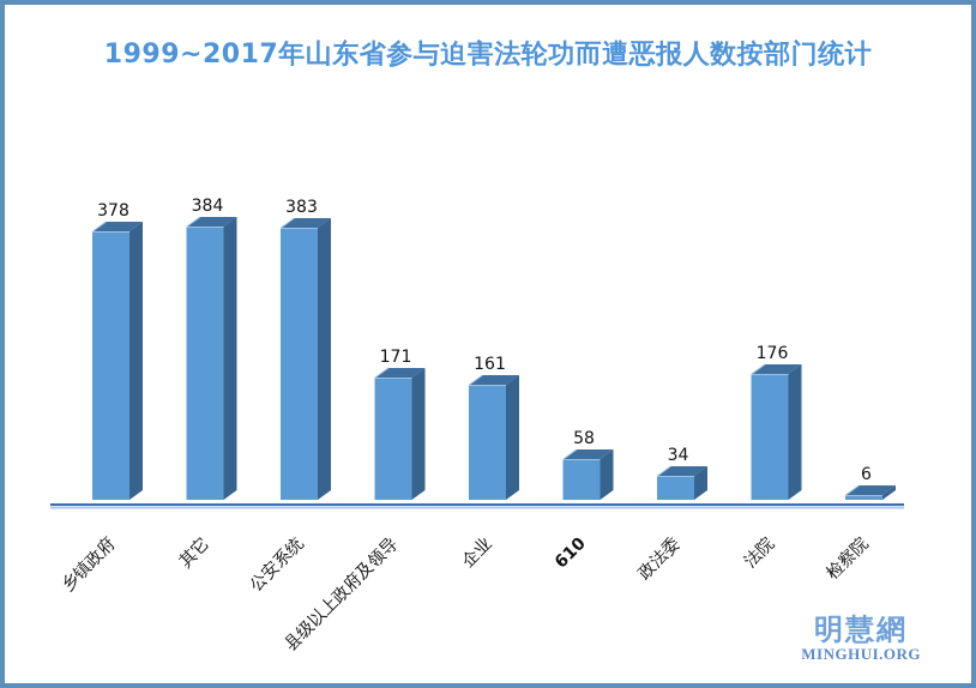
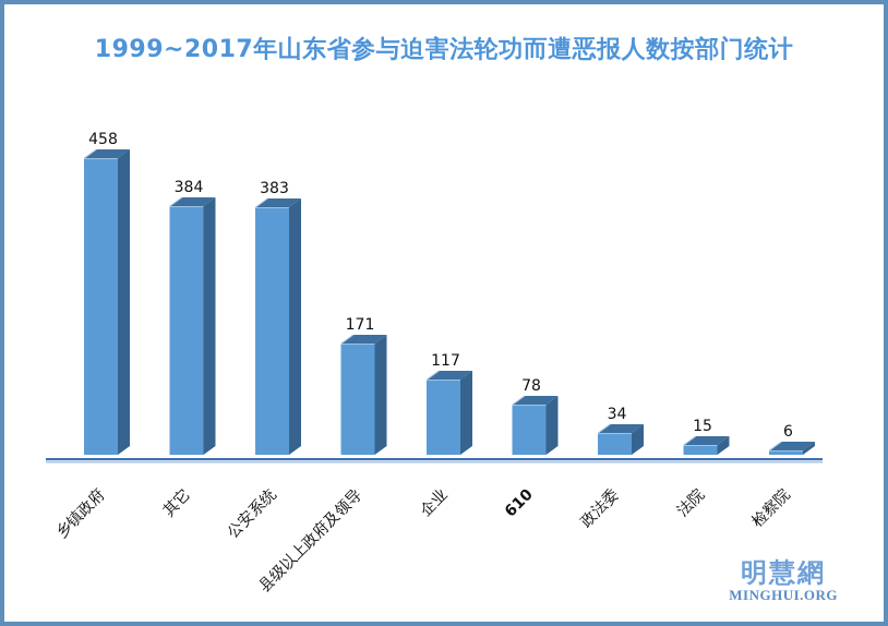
乡镇政府: 378 -> 458
企业: 161 -> 117
610: 58 -> 78
法院: 176 -> 15
